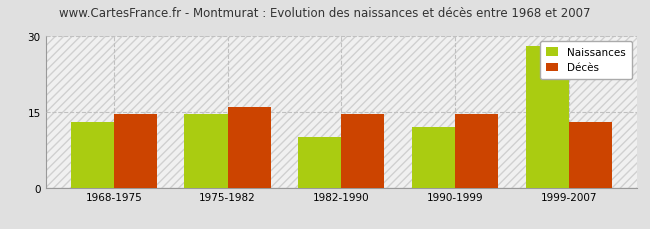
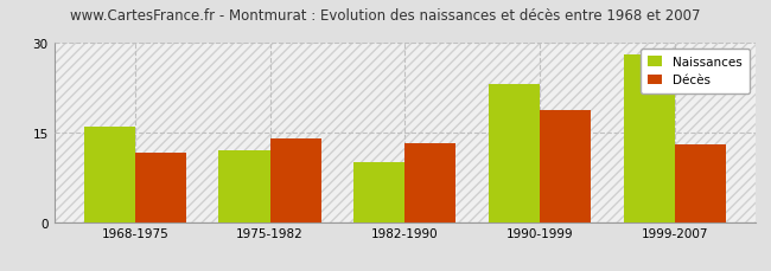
Naissances/1968-1975: 13.0 -> 16.0
Décès/1968-1975: 14.5 -> 11.6
Naissances/1975-1982: 14.5 -> 12.0
Décès/1975-1982: 16.0 -> 14.0
Décès/1982-1990: 14.5 -> 13.2
Naissances/1990-1999: 12.0 -> 23.0
Décès/1990-1999: 14.5 -> 18.6
